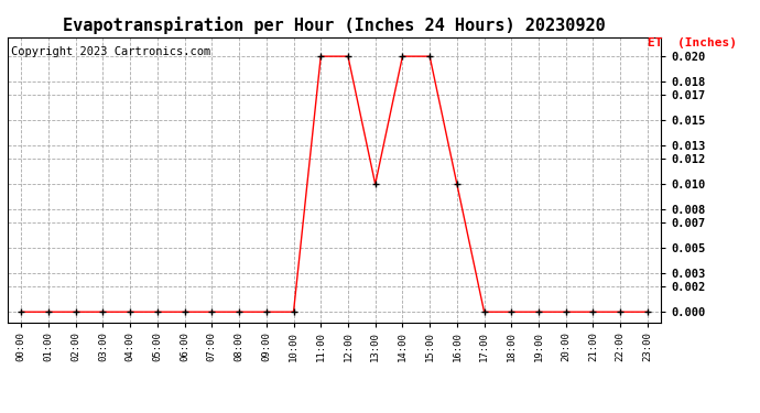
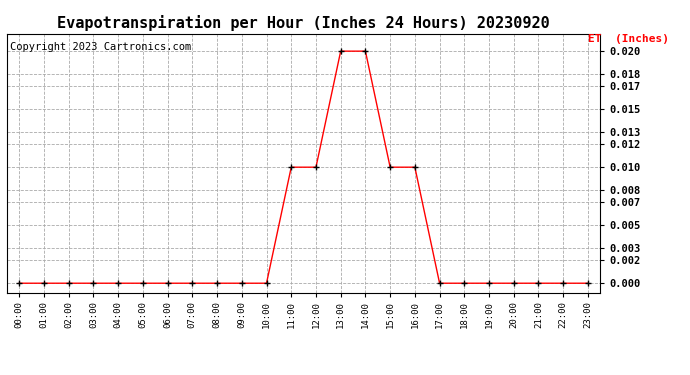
11:00: 0.02 -> 0.01
12:00: 0.02 -> 0.01
13:00: 0.01 -> 0.02
15:00: 0.02 -> 0.01
